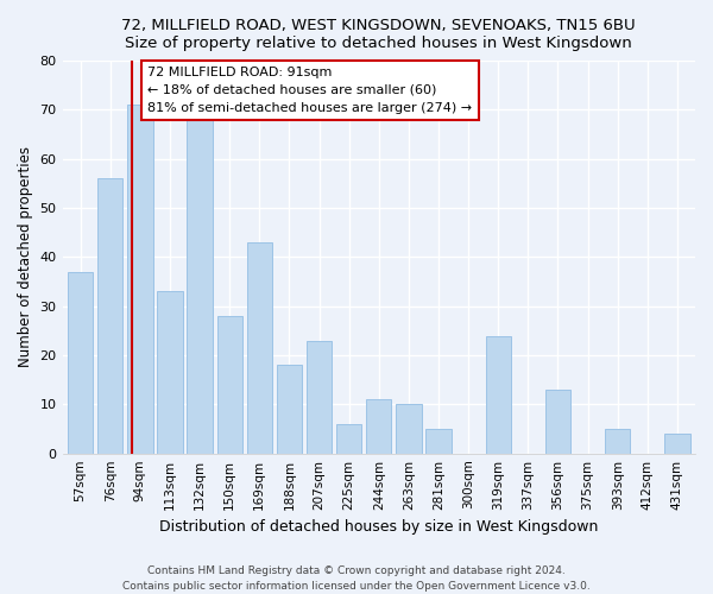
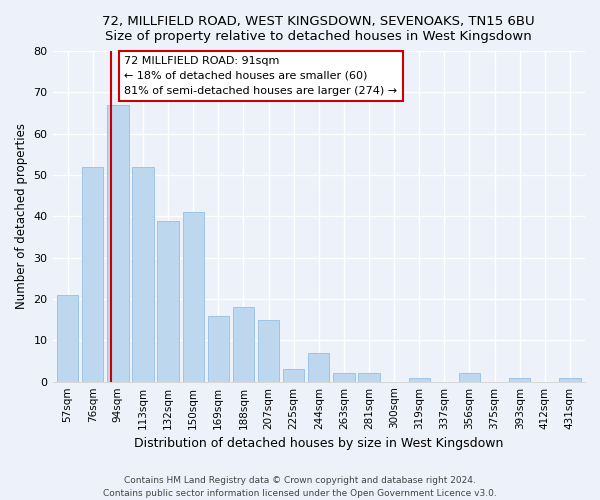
57sqm: 37 -> 21
76sqm: 56 -> 52
94sqm: 71 -> 67
113sqm: 33 -> 52
132sqm: 68 -> 39
150sqm: 28 -> 41
169sqm: 43 -> 16
207sqm: 23 -> 15
225sqm: 6 -> 3
244sqm: 11 -> 7
263sqm: 10 -> 2
281sqm: 5 -> 2
319sqm: 24 -> 1
356sqm: 13 -> 2
393sqm: 5 -> 1
431sqm: 4 -> 1
